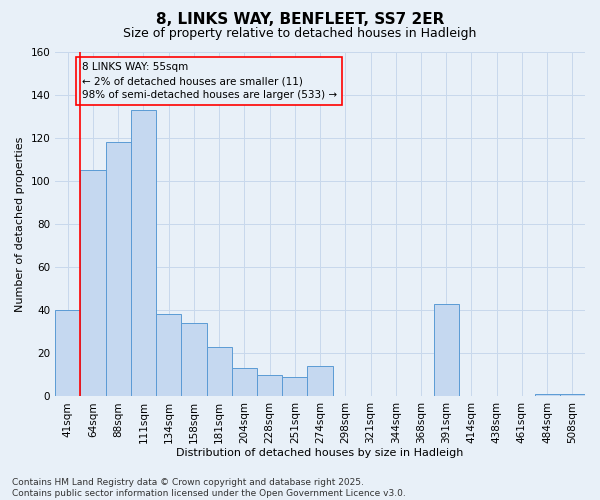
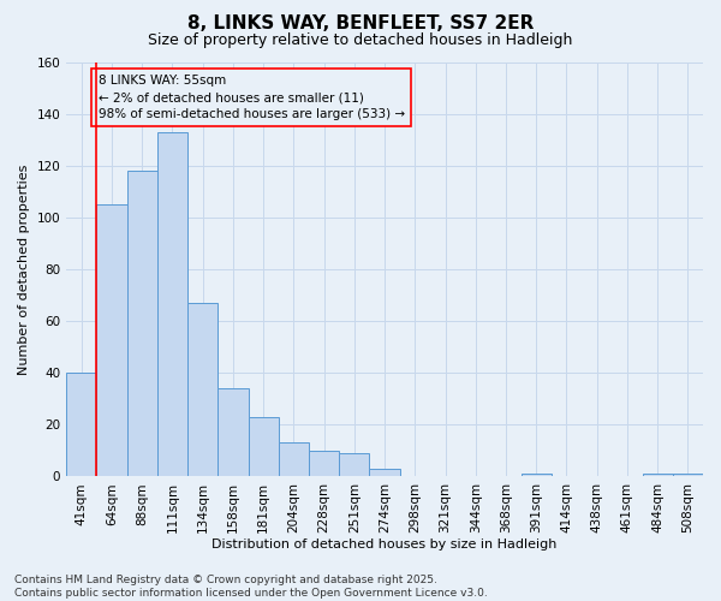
134sqm: 38 -> 67
274sqm: 14 -> 3
391sqm: 43 -> 1
